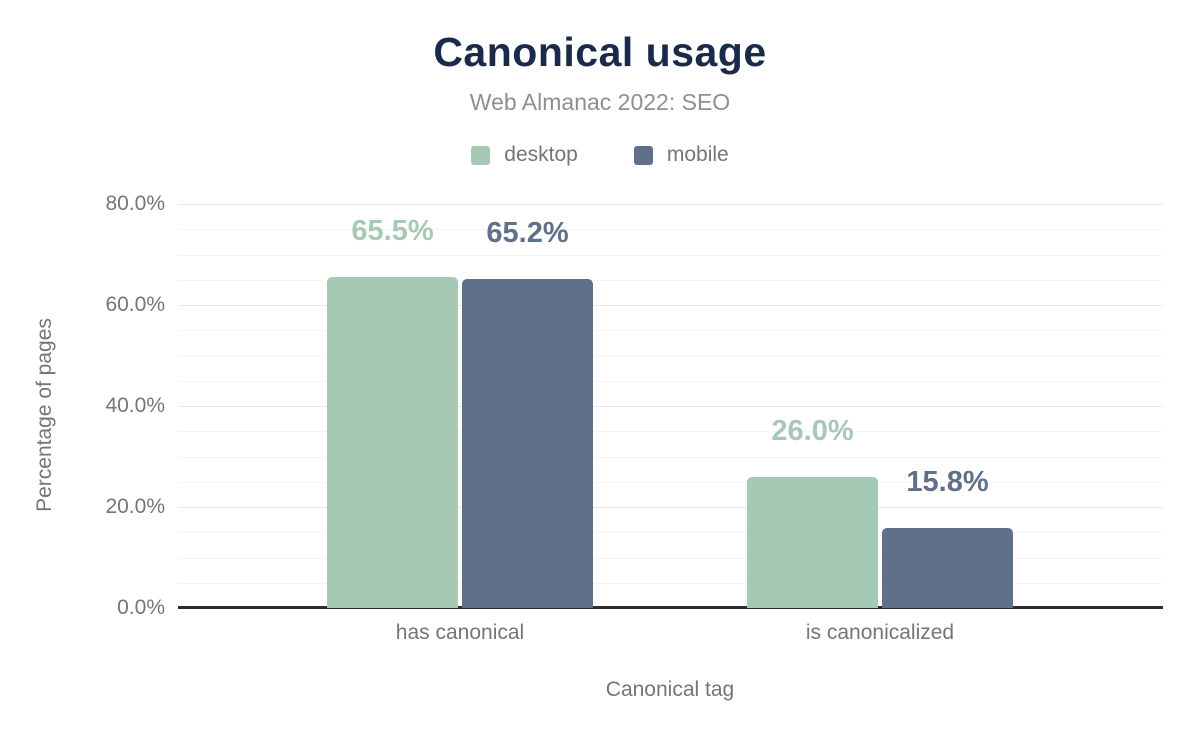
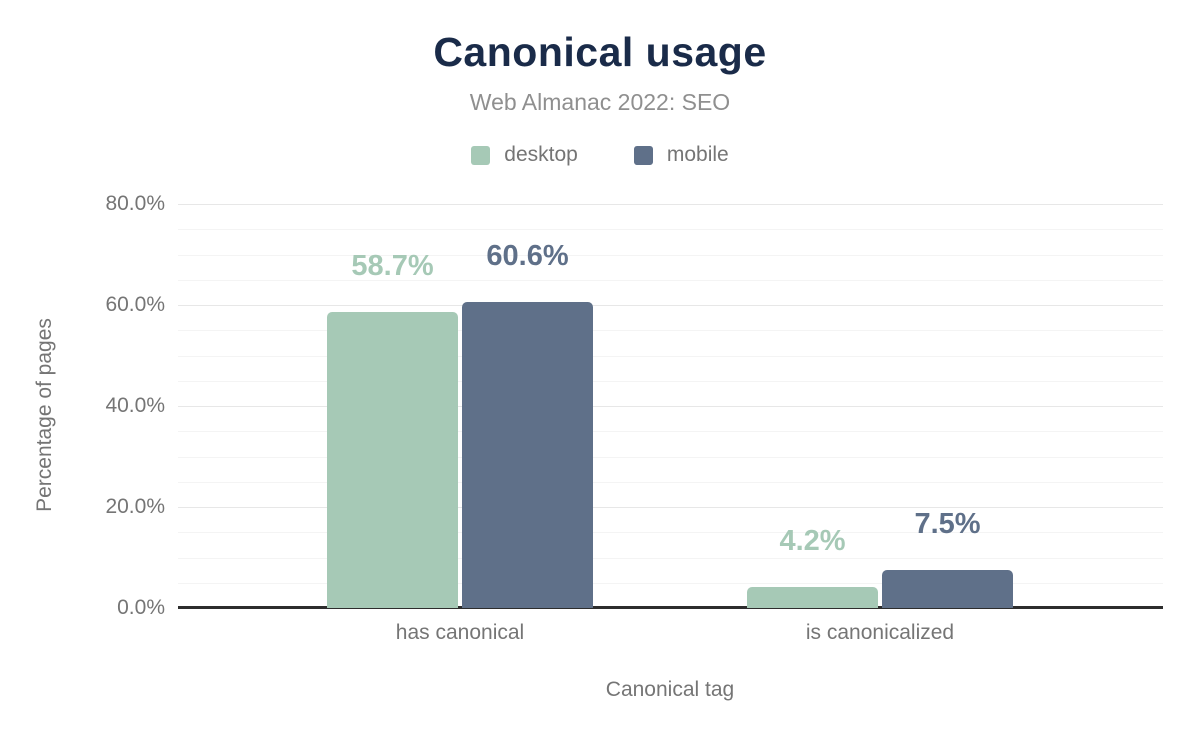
desktop/has canonical: 65.5% -> 58.7%
mobile/has canonical: 65.2% -> 60.6%
desktop/is canonicalized: 26.0% -> 4.2%
mobile/is canonicalized: 15.8% -> 7.5%
